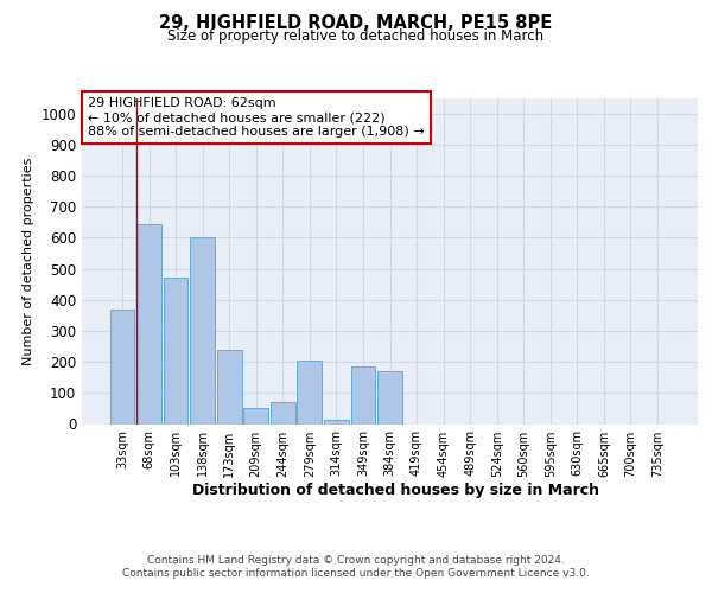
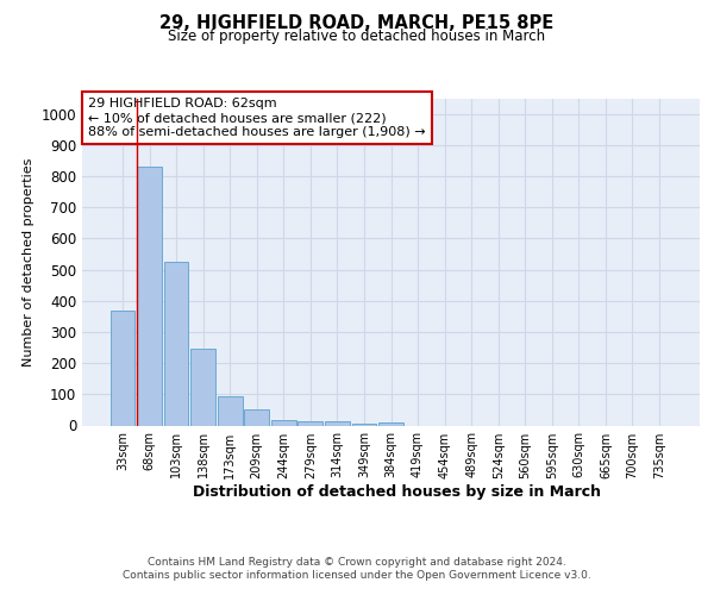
68sqm: 645 -> 830
103sqm: 470 -> 525
138sqm: 600 -> 245
173sqm: 240 -> 95
244sqm: 70 -> 18
279sqm: 205 -> 12
349sqm: 185 -> 5
384sqm: 170 -> 8
